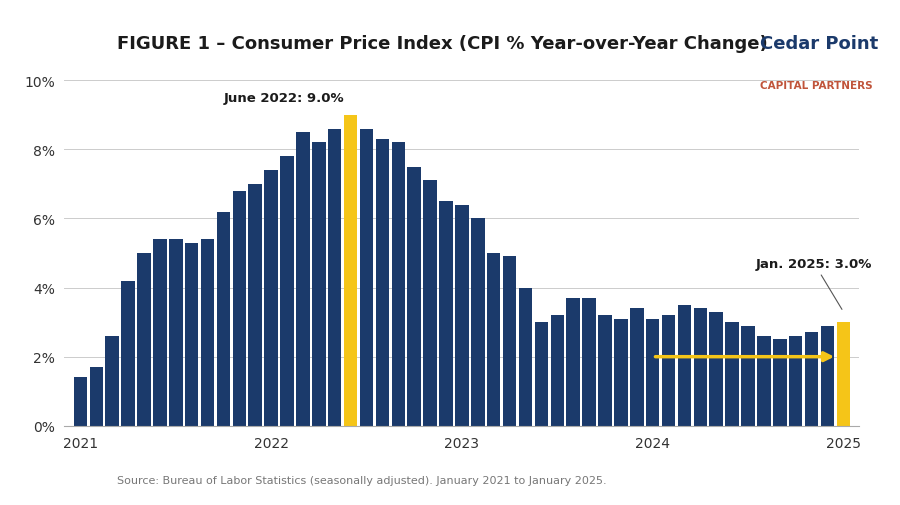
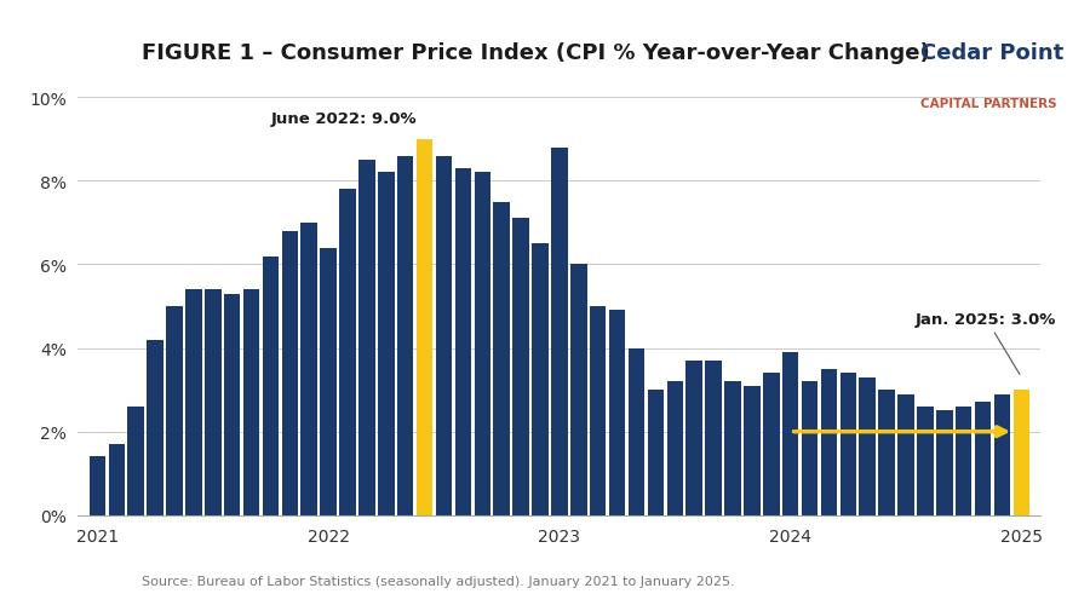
2022: 7.4% -> 6.4%
2023: 6.4% -> 8.8%
2024: 3.1% -> 3.9%
